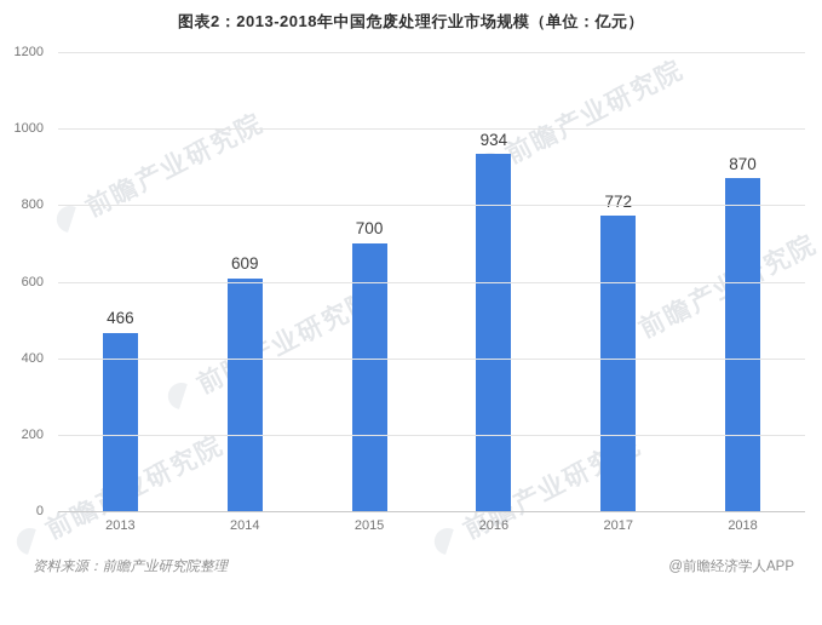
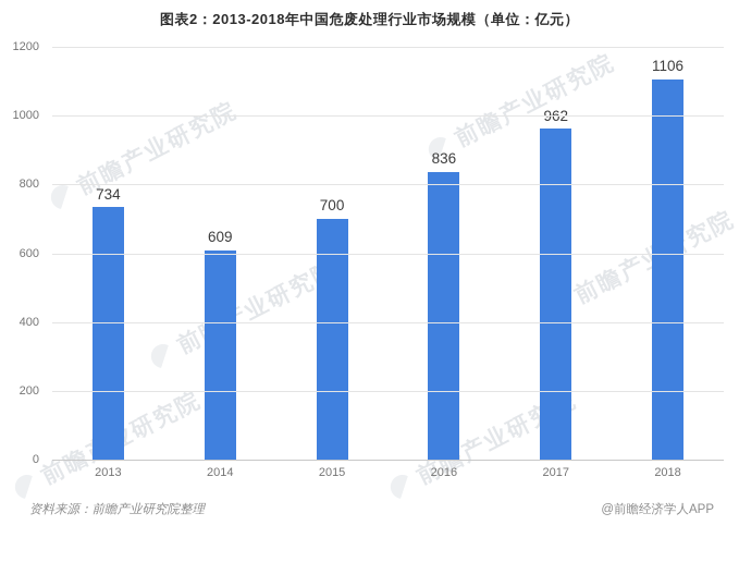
2013: 466 -> 734
2016: 934 -> 836
2017: 772 -> 962
2018: 870 -> 1106
